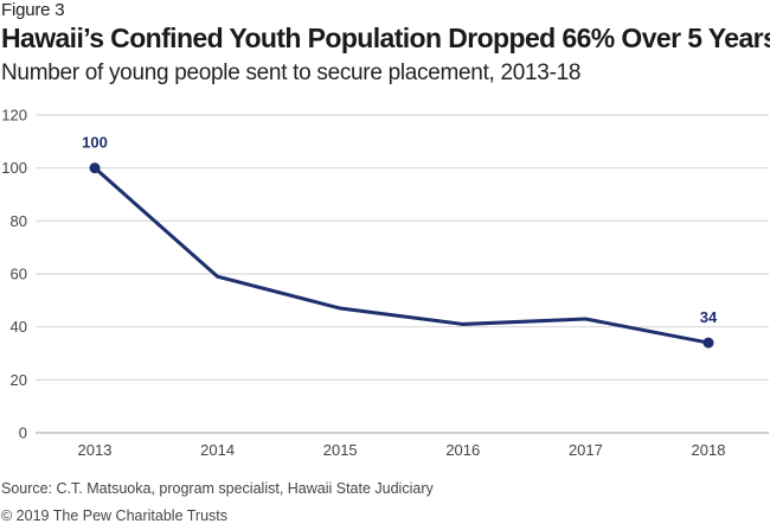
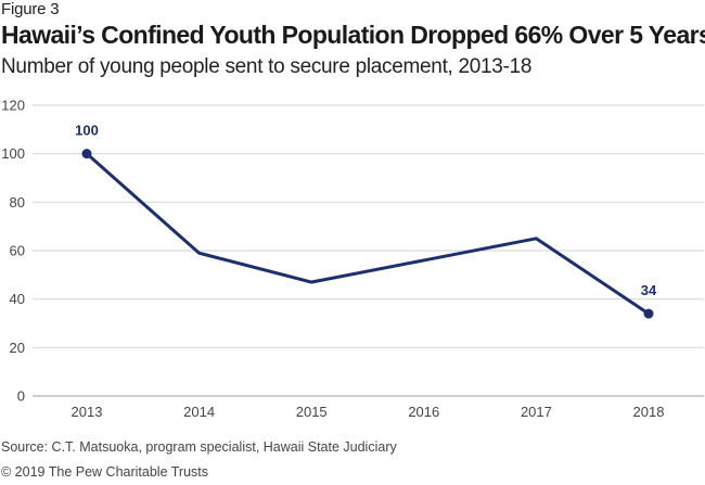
2016: 41 -> 56
2017: 43 -> 65
